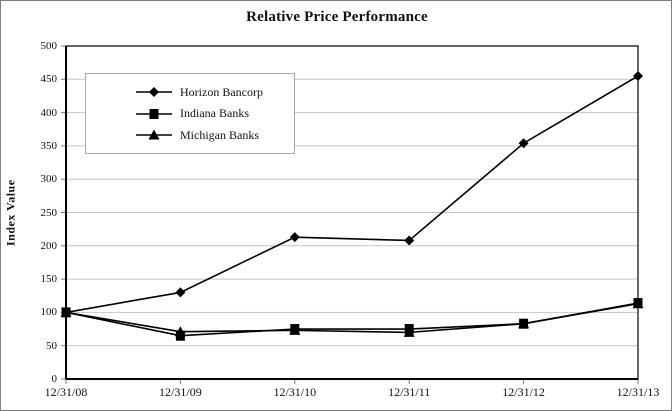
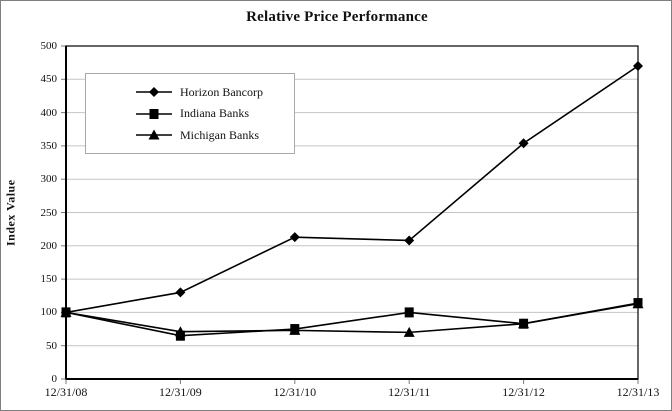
Indiana Banks/12/31/11: 80 -> 100
Horizon Bancorp/12/31/13: 460 -> 470
